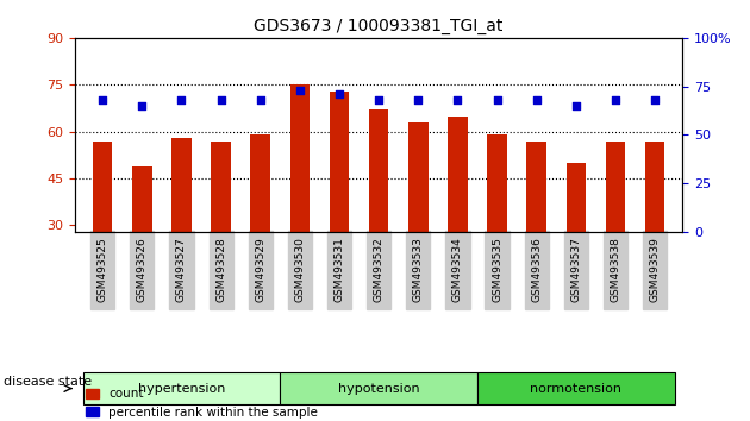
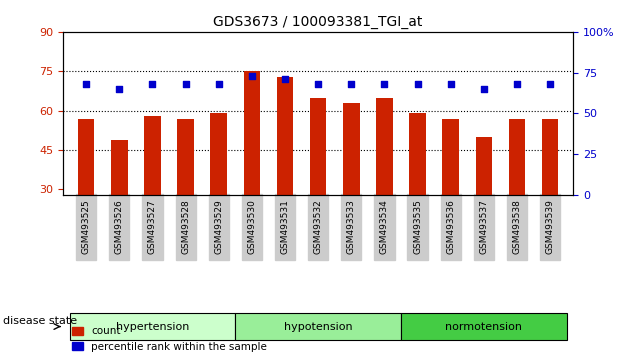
count/GSM493532: 67 -> 65
